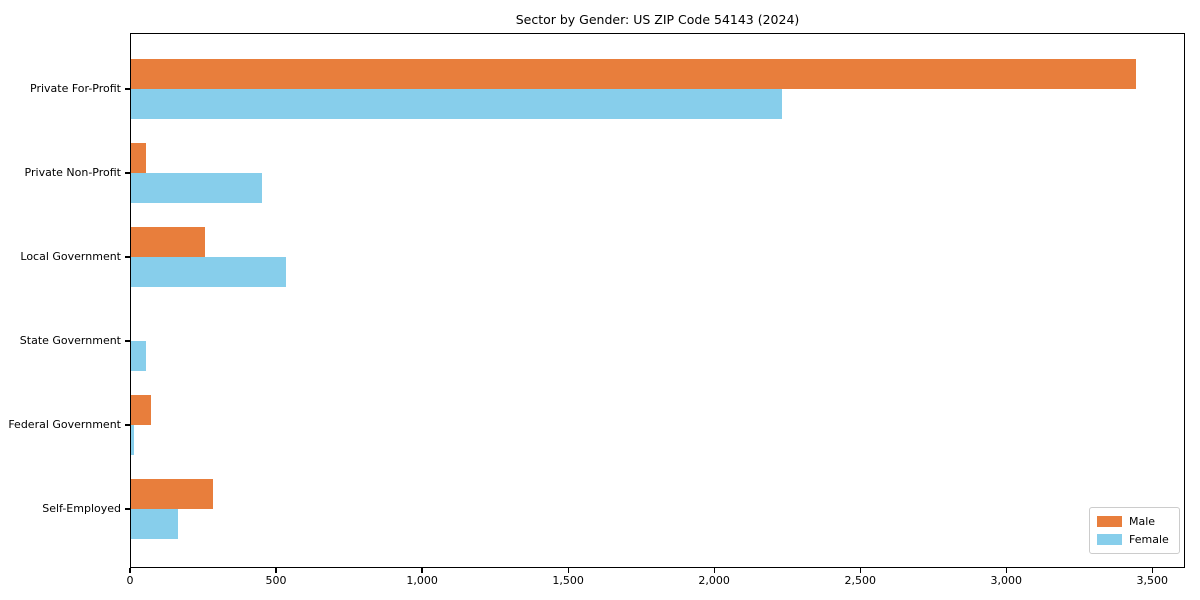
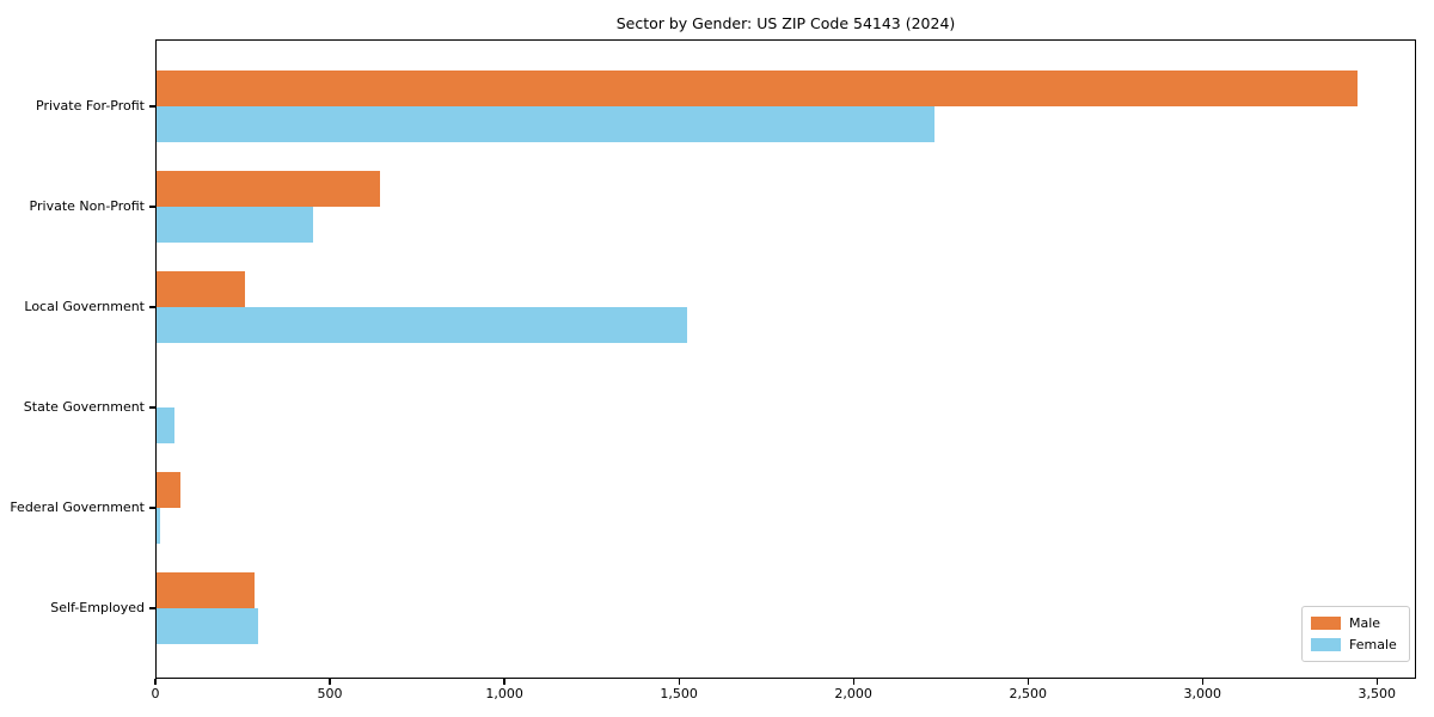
Male/Private Non-Profit: 50 -> 640
Female/Local Government: 530 -> 1520
Female/Self-Employed: 160 -> 290
